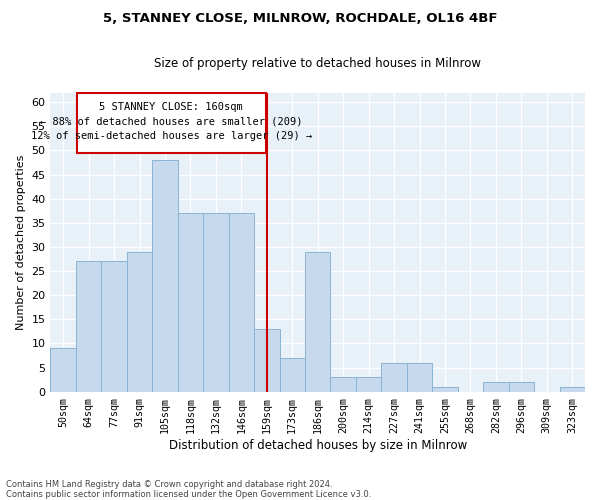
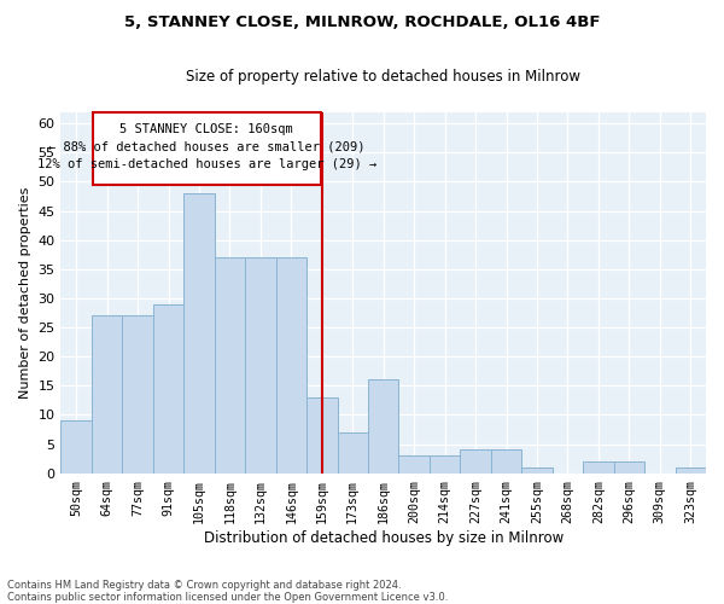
186sqm: 29 -> 16
227sqm: 6 -> 4
241sqm: 6 -> 4
